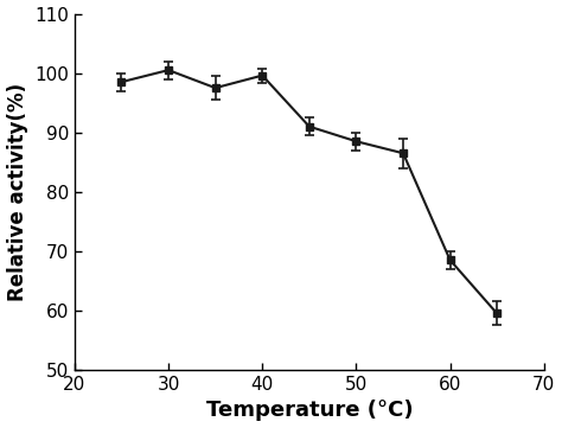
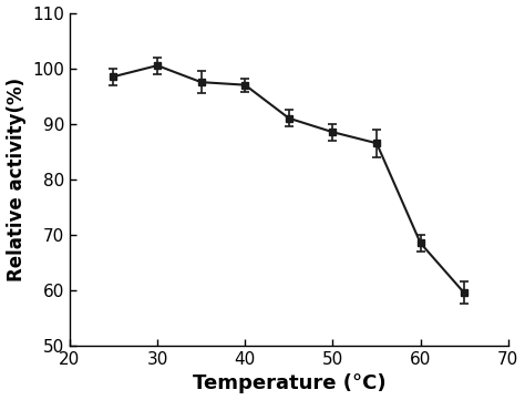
40: 99.6 -> 97.0
